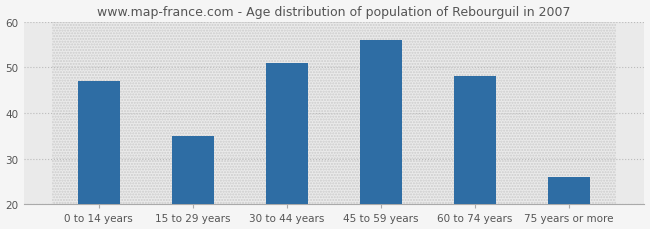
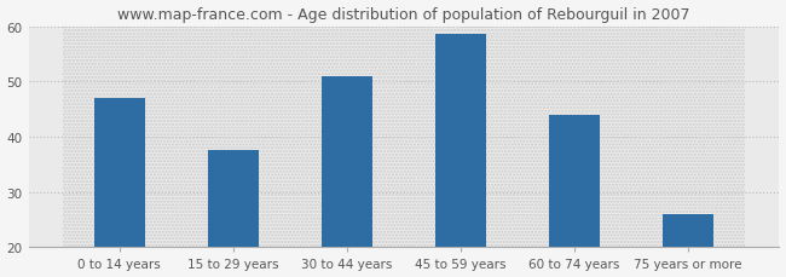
15 to 29 years: 35.0 -> 37.5
45 to 59 years: 56.0 -> 58.5
60 to 74 years: 48.0 -> 44.0
